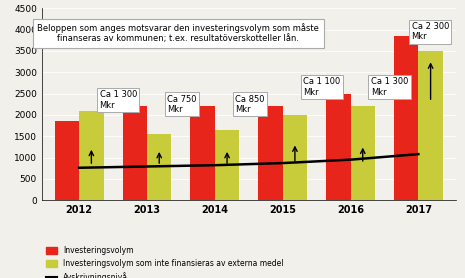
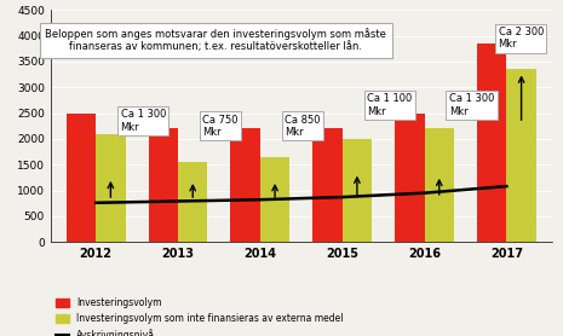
Investeringsvolym/2012: 1850 -> 2500
Investeringsvolym som inte finansieras av externa medel/2017: 3500 -> 3350
